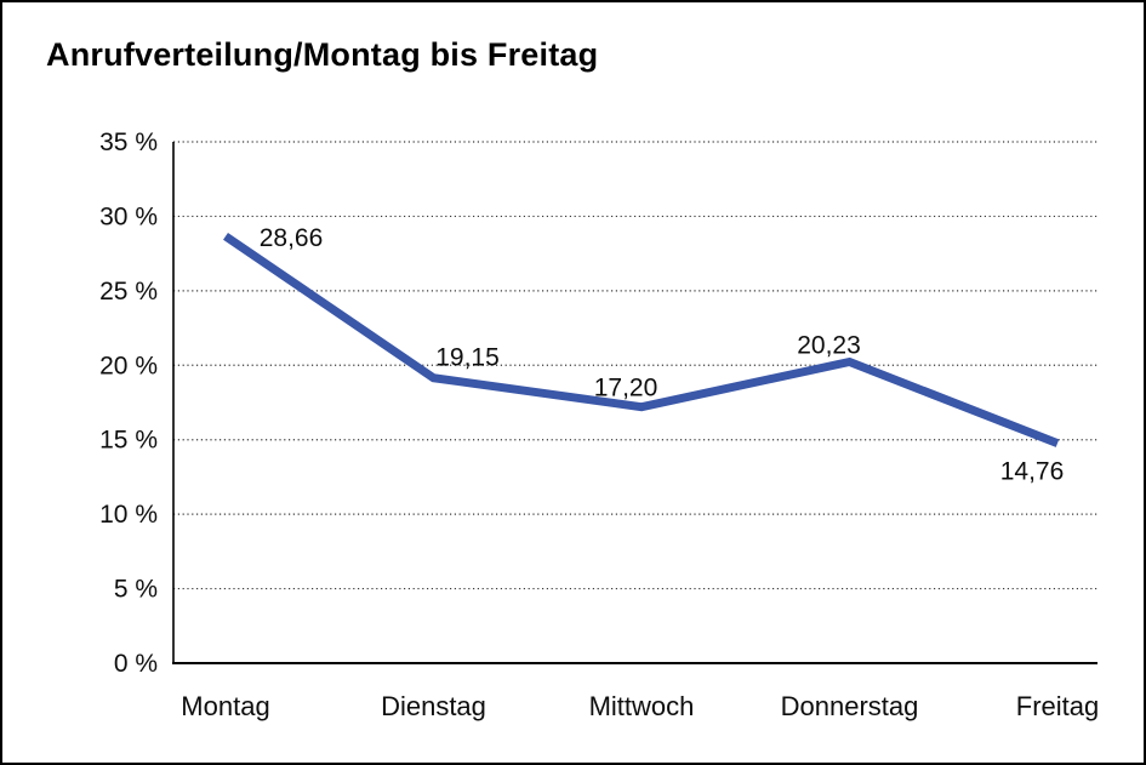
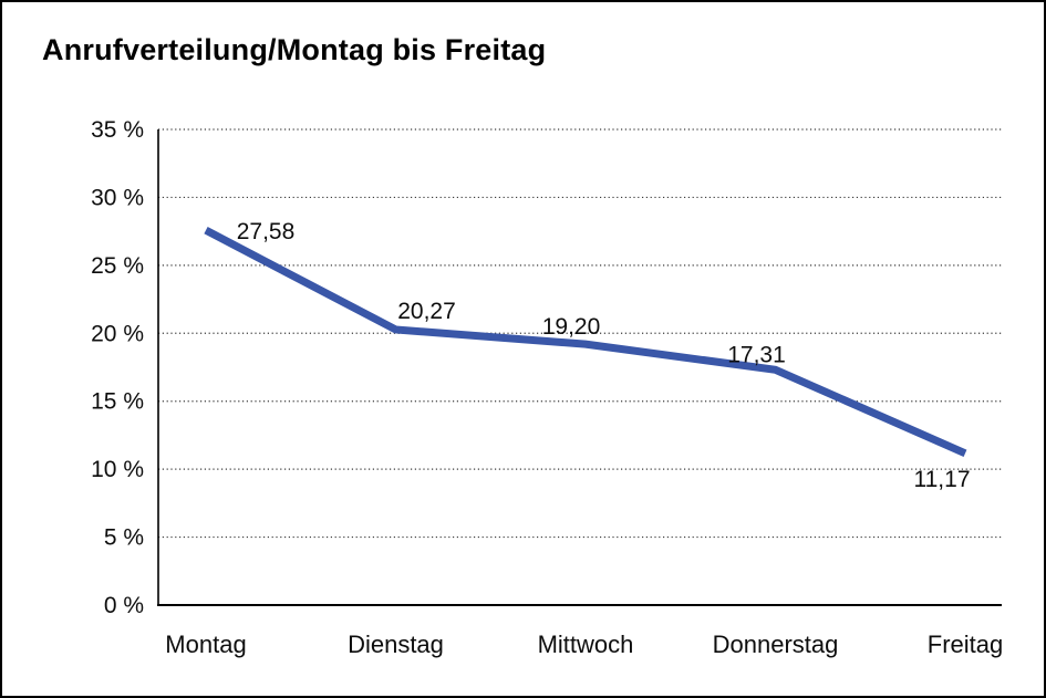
Montag: 28,66 -> 27,58
Dienstag: 19,15 -> 20,27
Mittwoch: 17,20 -> 19,20
Donnerstag: 20,23 -> 17,31
Freitag: 14,76 -> 11,17
